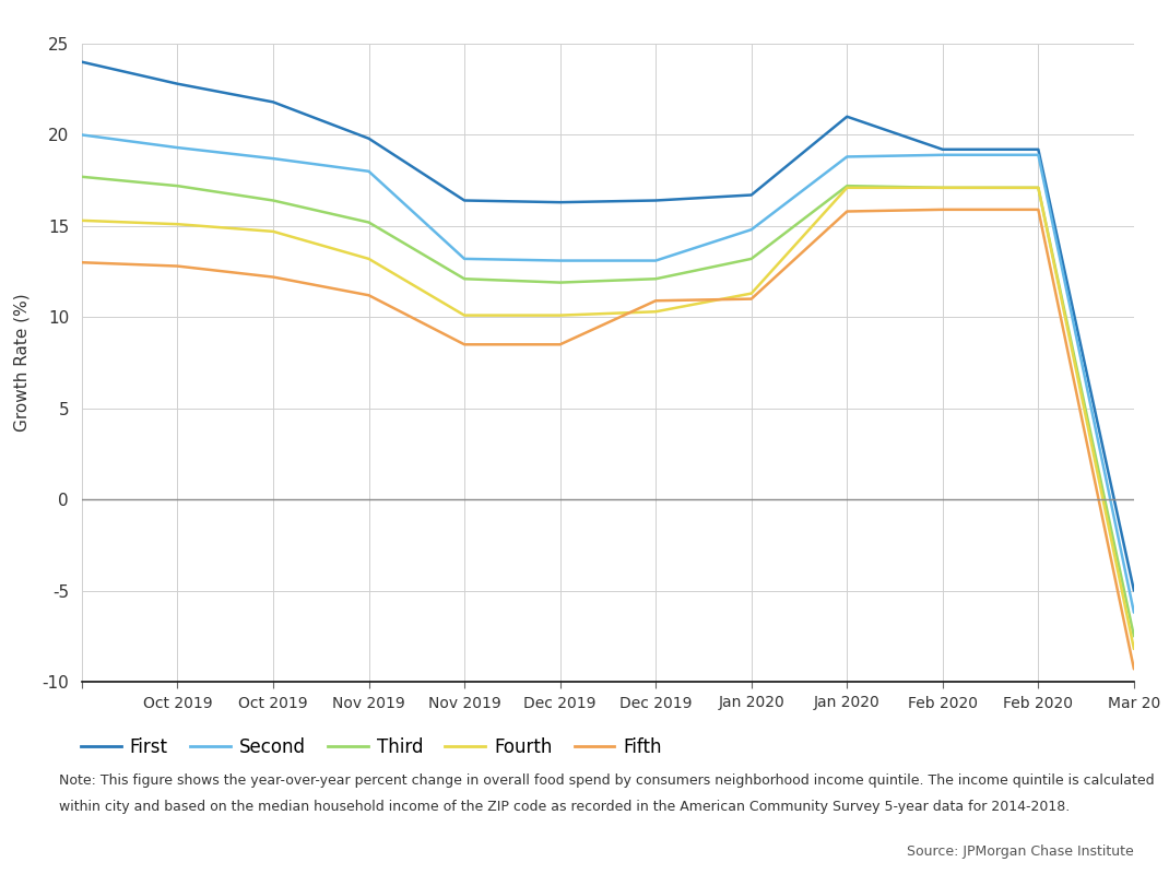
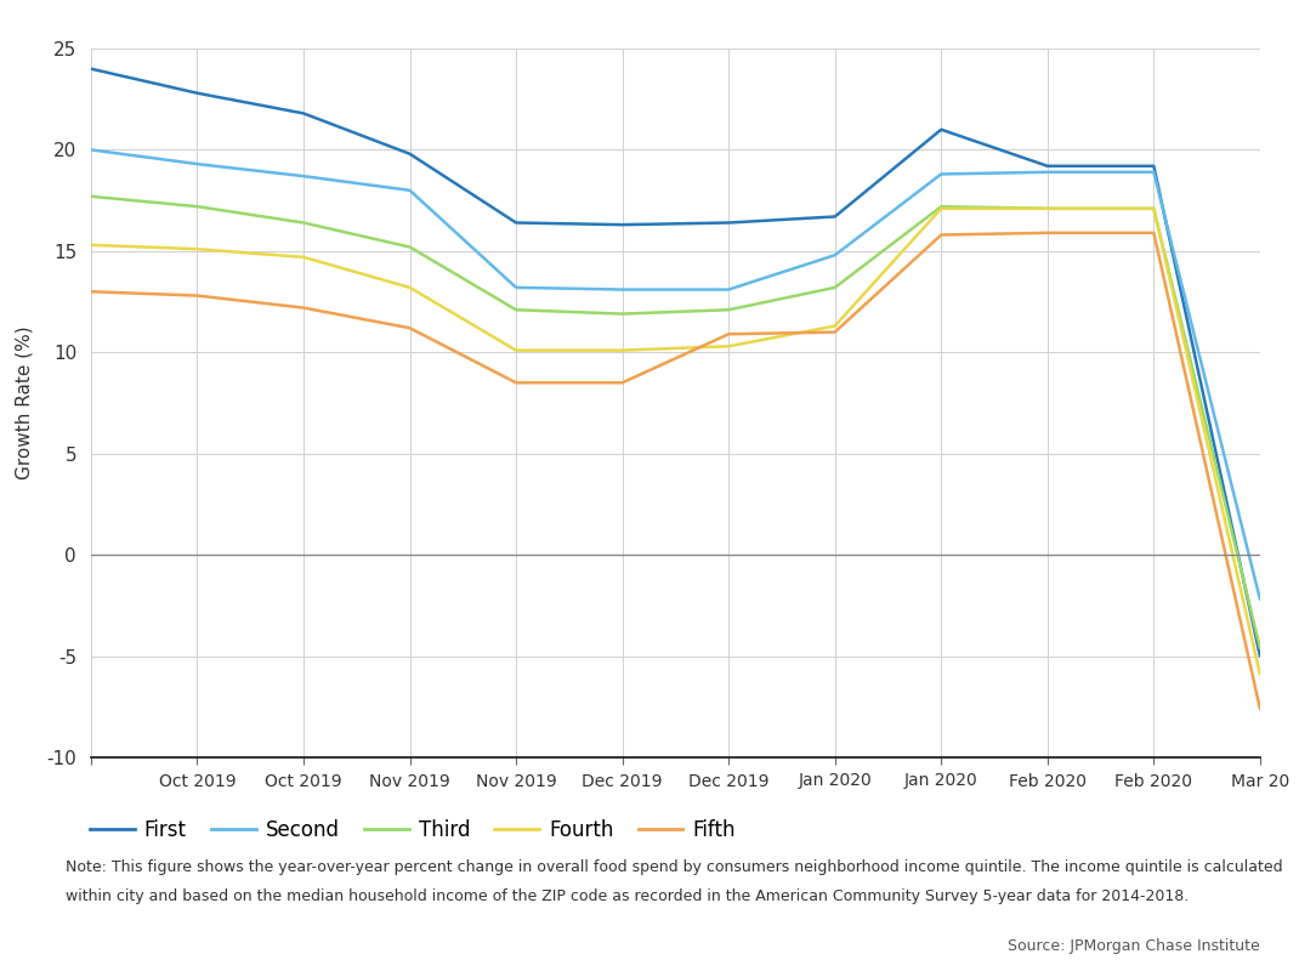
Second/Mar 20: -6.2 -> -2.2
Third/Mar 20: -7.5 -> -4.6
Fourth/Mar 20: -8.2 -> -5.9
Fifth/Mar 20: -9.3 -> -7.6
